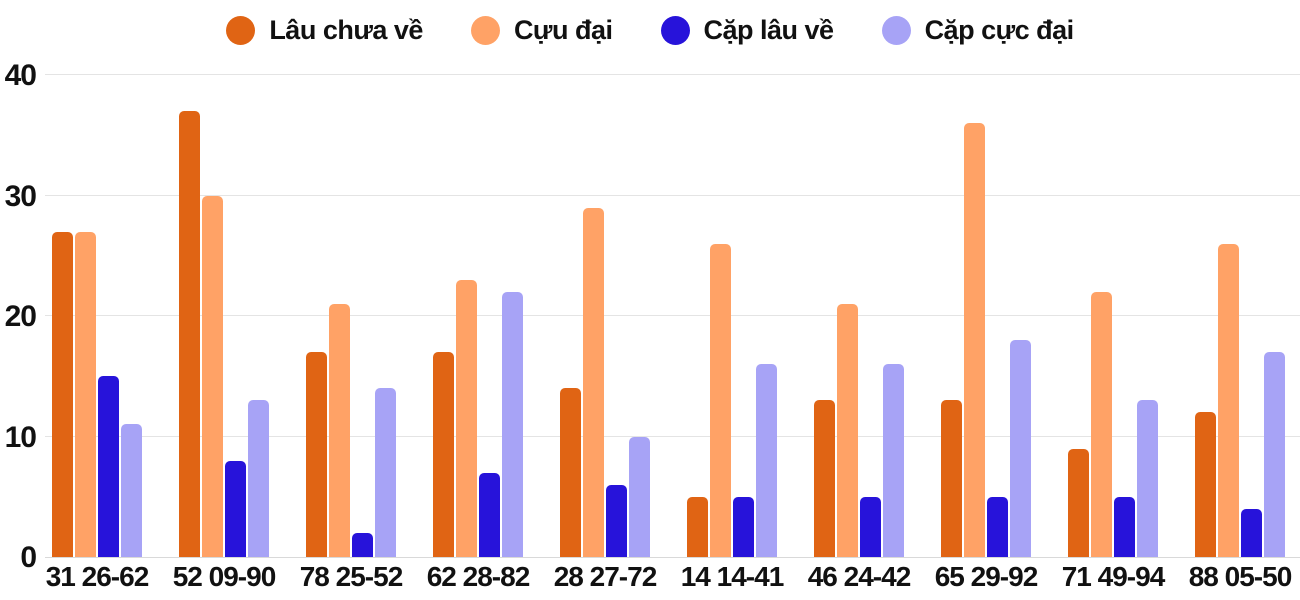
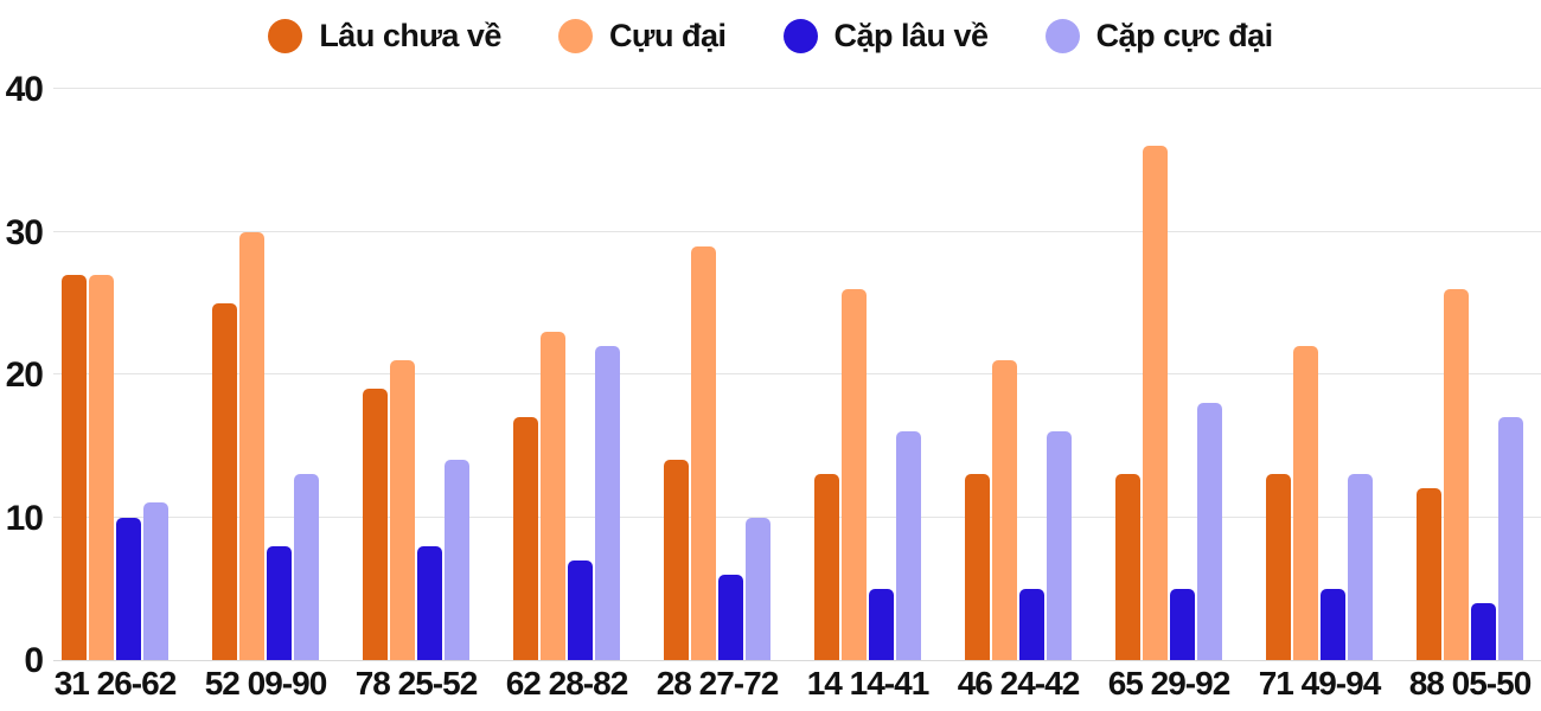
Cặp lâu về/31 26-62: 15 -> 10
Lâu chưa về/52 09-90: 37 -> 25
Lâu chưa về/78 25-52: 17 -> 19
Cặp lâu về/78 25-52: 2 -> 8
Lâu chưa về/14 14-41: 5 -> 13
Lâu chưa về/71 49-94: 9 -> 13
